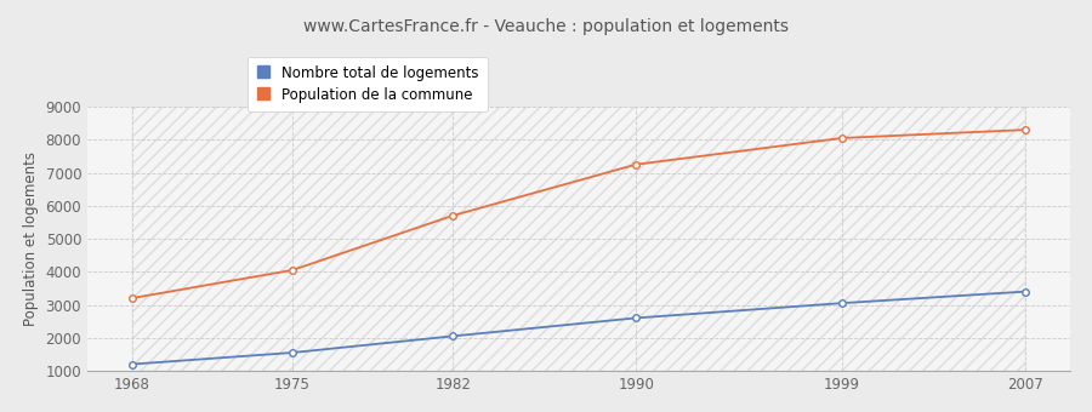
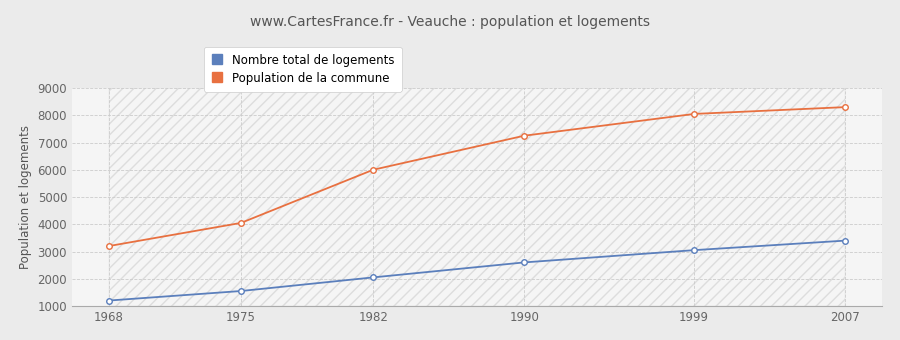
Population de la commune/1982: 5700 -> 6000
